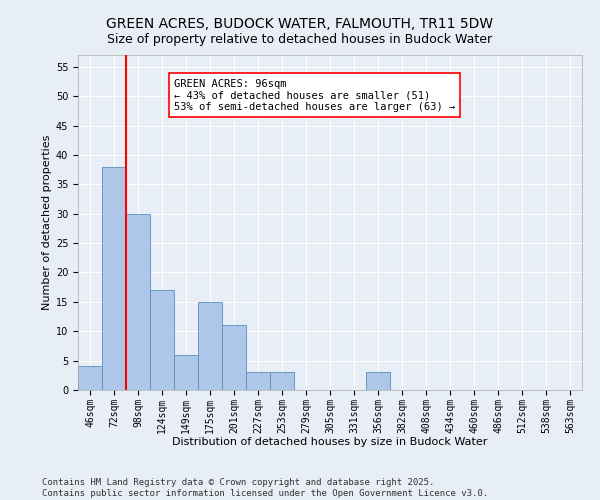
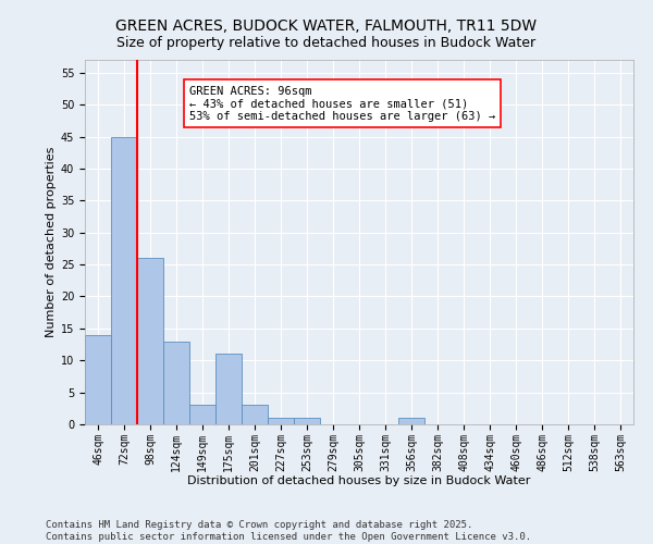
46sqm: 4 -> 14
72sqm: 38 -> 45
98sqm: 30 -> 26
124sqm: 17 -> 13
149sqm: 6 -> 3
175sqm: 15 -> 11
201sqm: 11 -> 3
227sqm: 3 -> 1
253sqm: 3 -> 1
356sqm: 3 -> 1
